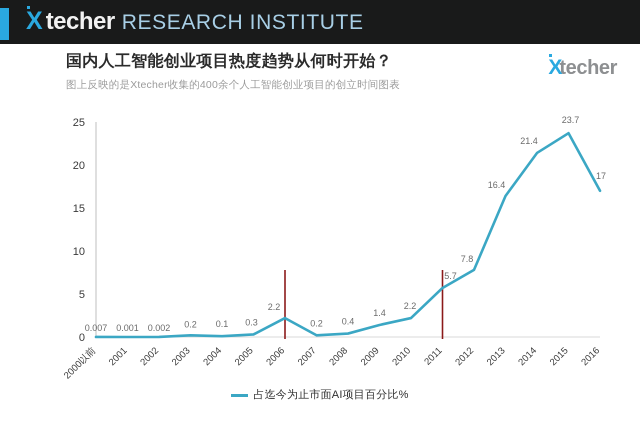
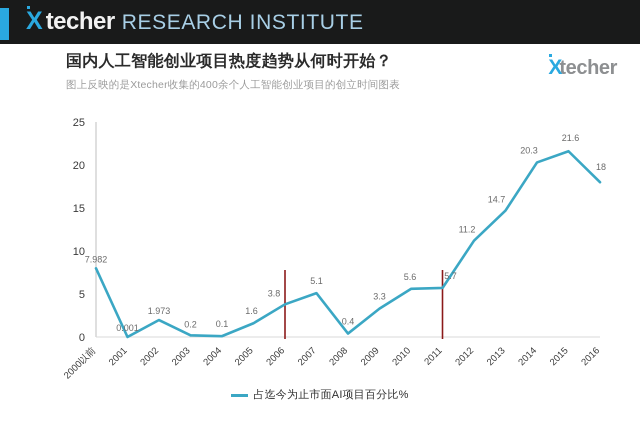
2000以前: 0.007 -> 7.982
2002: 0.002 -> 1.973
2005: 0.3 -> 1.6
2006: 2.2 -> 3.8
2007: 0.2 -> 5.1
2009: 1.4 -> 3.3
2010: 2.2 -> 5.6
2012: 7.8 -> 11.2
2013: 16.4 -> 14.7
2014: 21.4 -> 20.3
2015: 23.7 -> 21.6
2016: 17 -> 18
